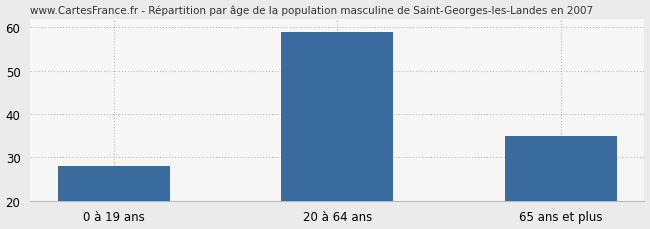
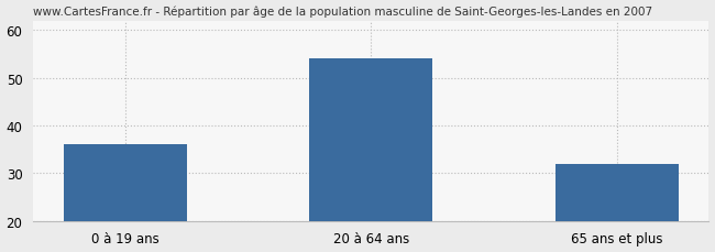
0 à 19 ans: 28 -> 36
20 à 64 ans: 59 -> 54
65 ans et plus: 35 -> 32
